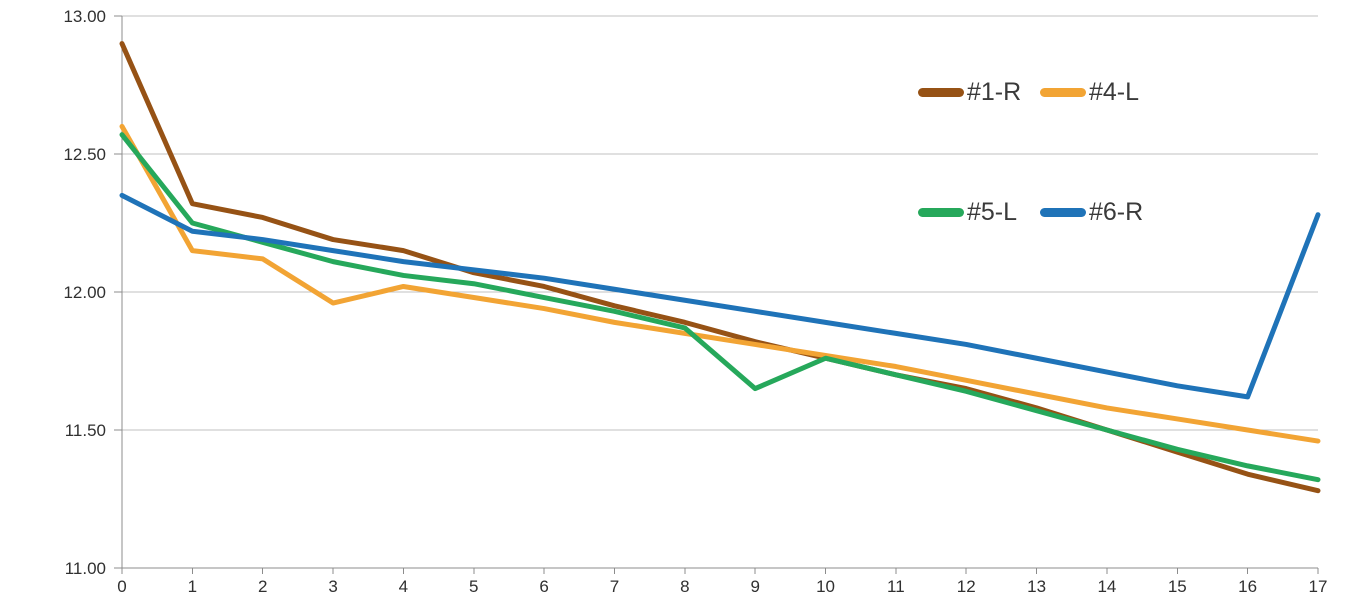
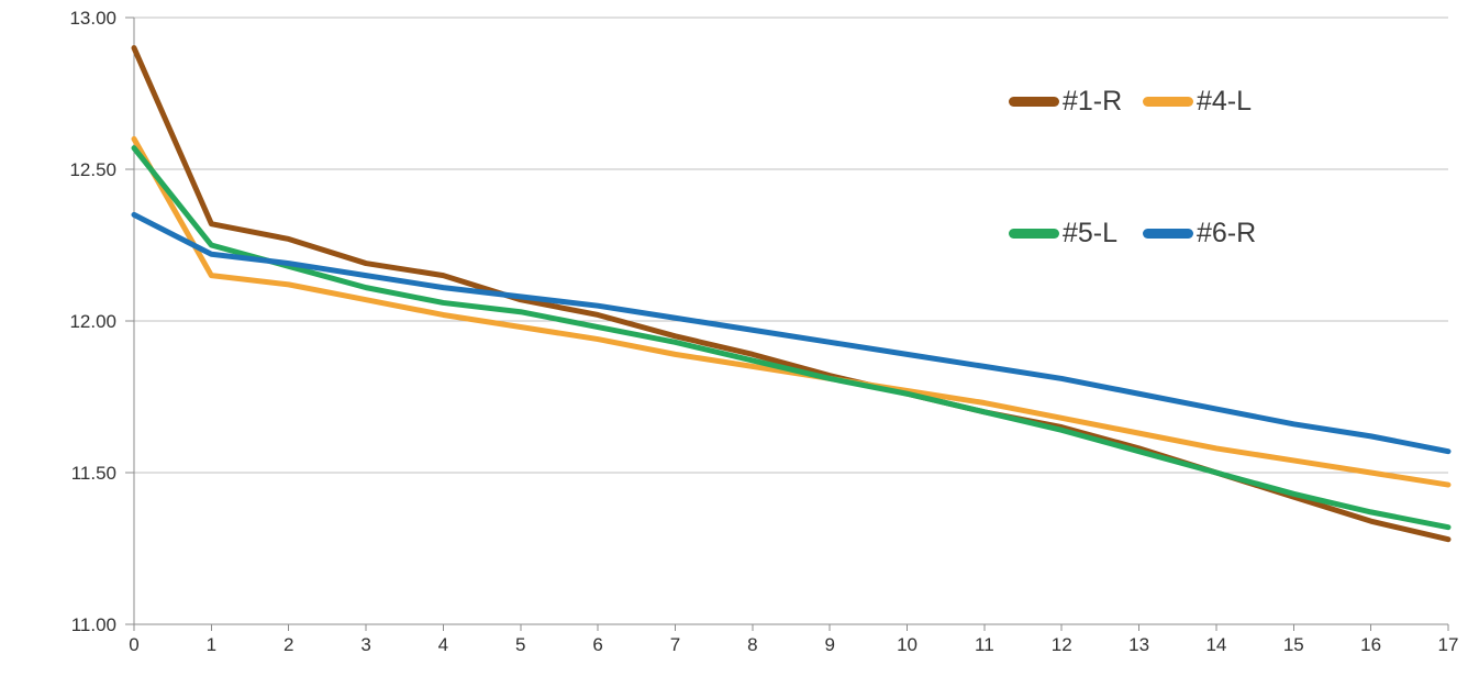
#4-L/3: 11.96 -> 12.07
#5-L/9: 11.65 -> 11.81
#6-R/17: 12.28 -> 11.57
